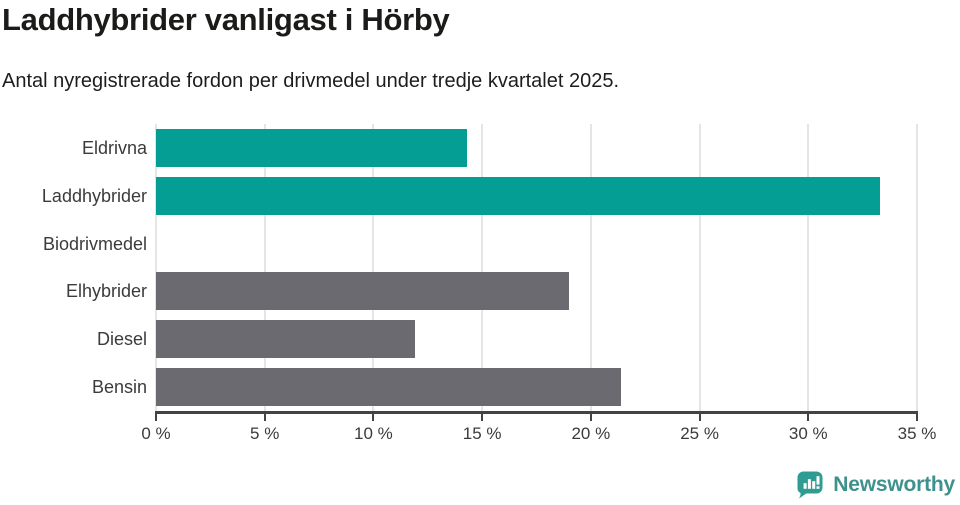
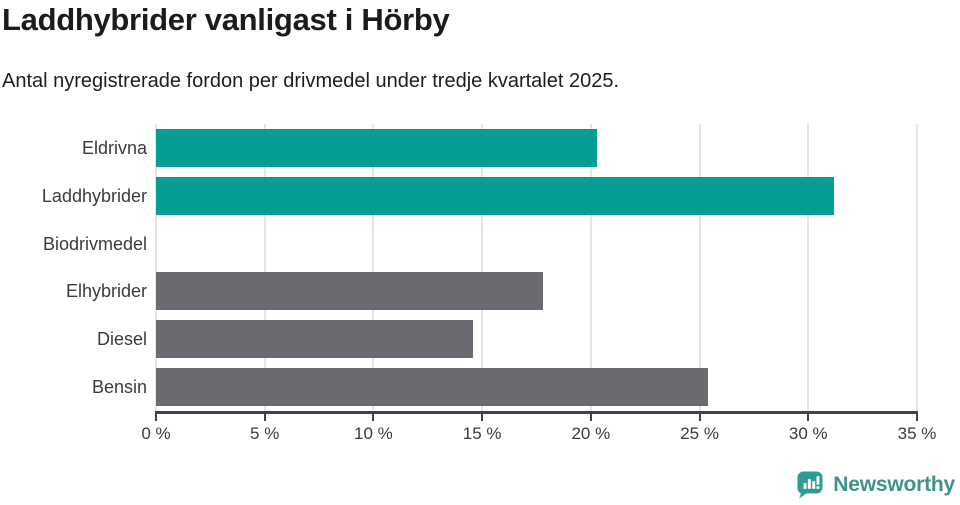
Eldrivna: 14.3% -> 20.3%
Laddhybrider: 33.3% -> 31.2%
Elhybrider: 19.0% -> 17.8%
Diesel: 11.9% -> 14.6%
Bensin: 21.4% -> 25.4%
